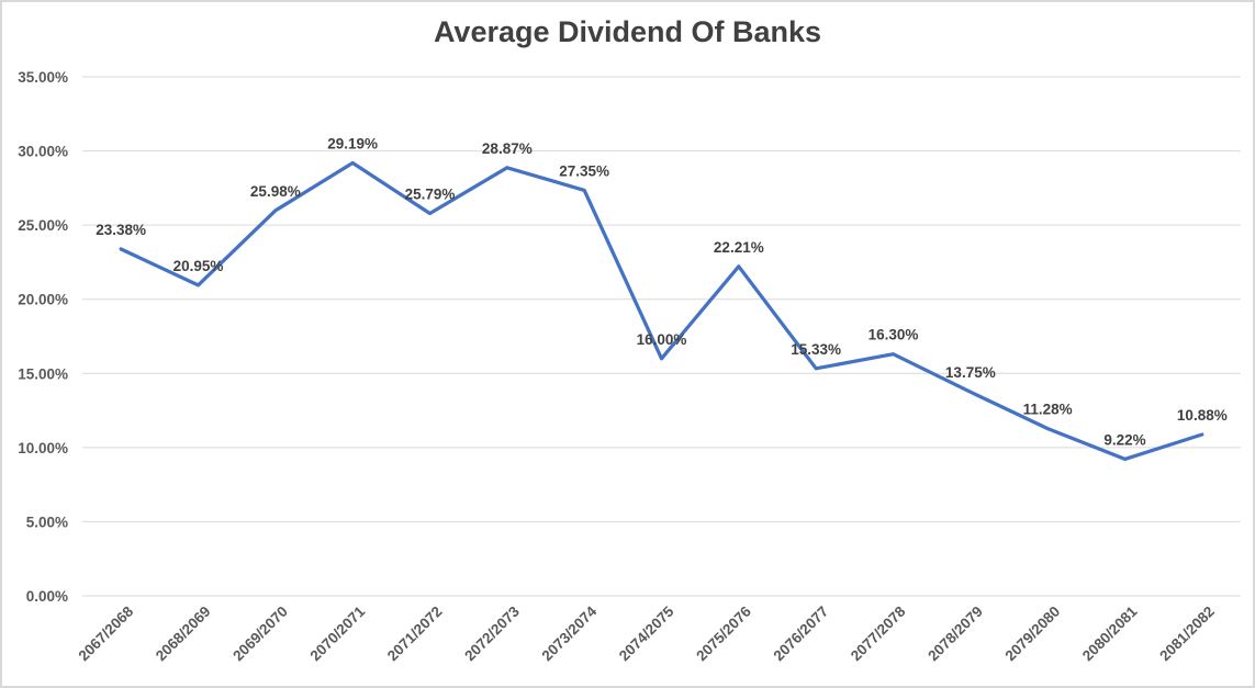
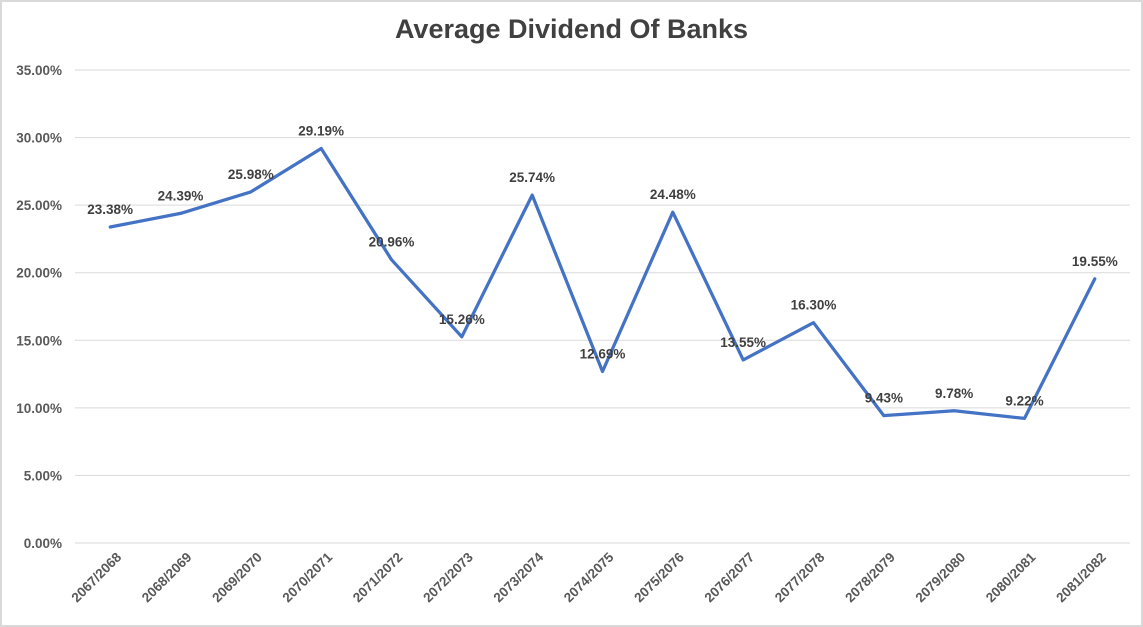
2068/2069: 20.95% -> 24.39%
2071/2072: 25.79% -> 20.96%
2072/2073: 28.87% -> 15.26%
2073/2074: 27.35% -> 25.74%
2074/2075: 16.00% -> 12.69%
2075/2076: 22.21% -> 24.48%
2076/2077: 15.33% -> 13.55%
2078/2079: 13.75% -> 9.43%
2079/2080: 11.28% -> 9.78%
2081/2082: 10.88% -> 19.55%
